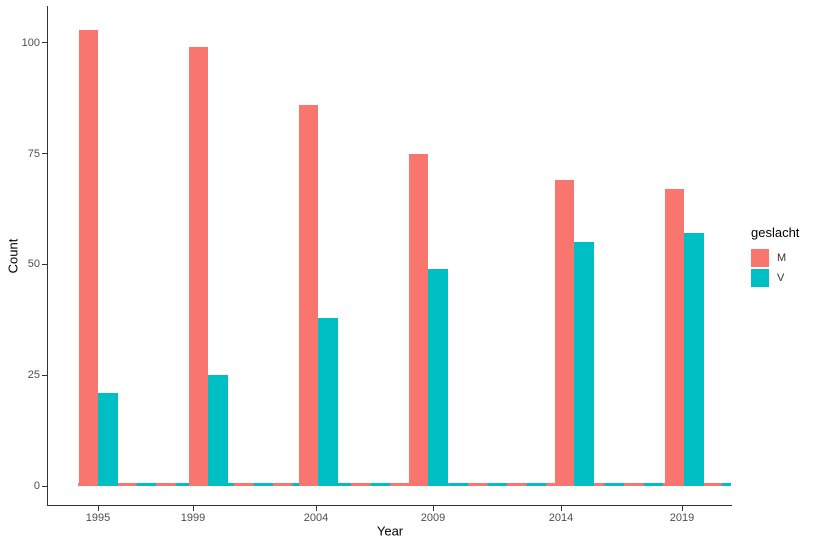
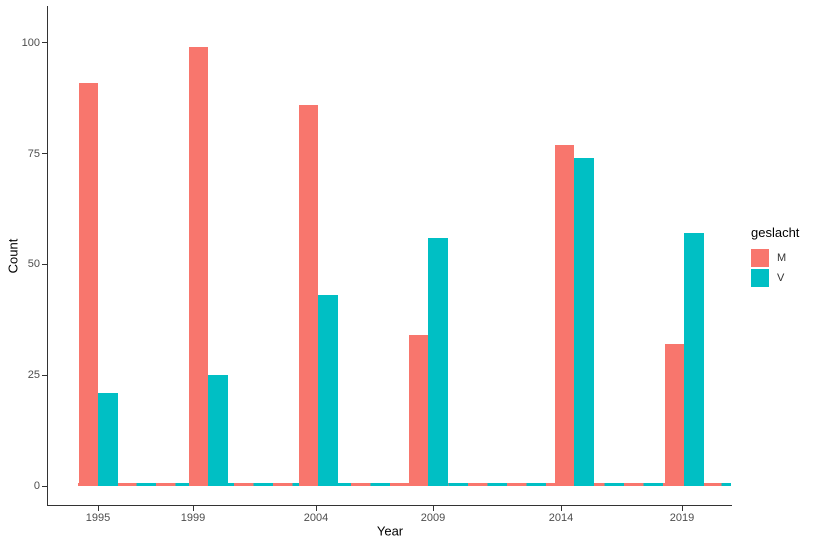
M/1995: 103 -> 91
V/2004: 38 -> 43
M/2009: 75 -> 34
V/2009: 49 -> 56
M/2014: 69 -> 77
V/2014: 55 -> 74
M/2019: 67 -> 32
